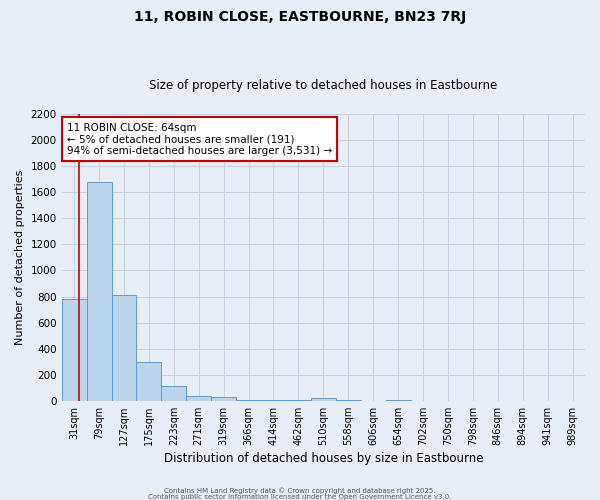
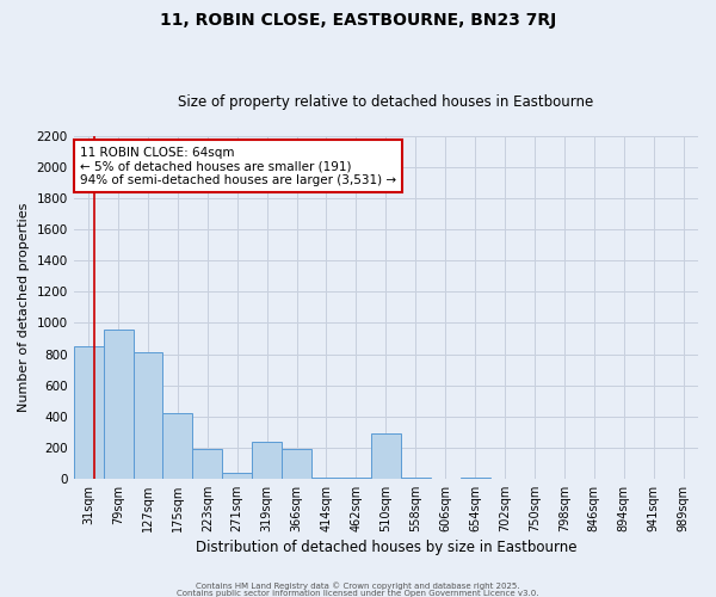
31sqm: 780 -> 850
79sqm: 1680 -> 960
175sqm: 300 -> 420
223sqm: 120 -> 190
319sqm: 30 -> 240
366sqm: 10 -> 190
510sqm: 20 -> 290
